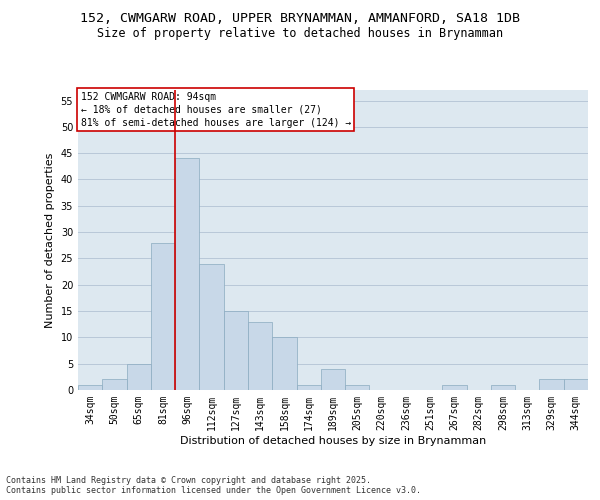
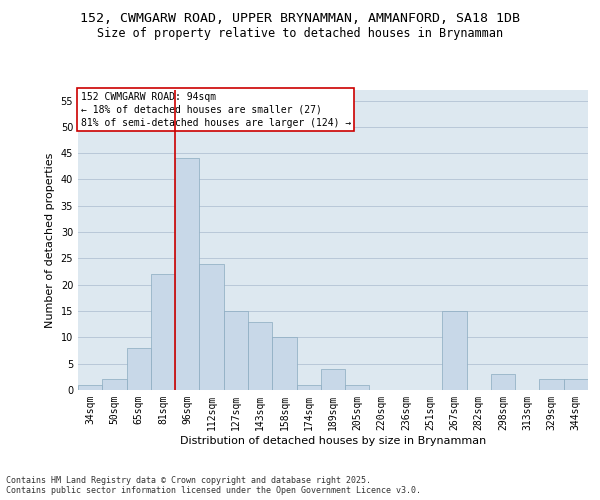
65sqm: 5 -> 8
81sqm: 28 -> 22
267sqm: 1 -> 15
298sqm: 1 -> 3
